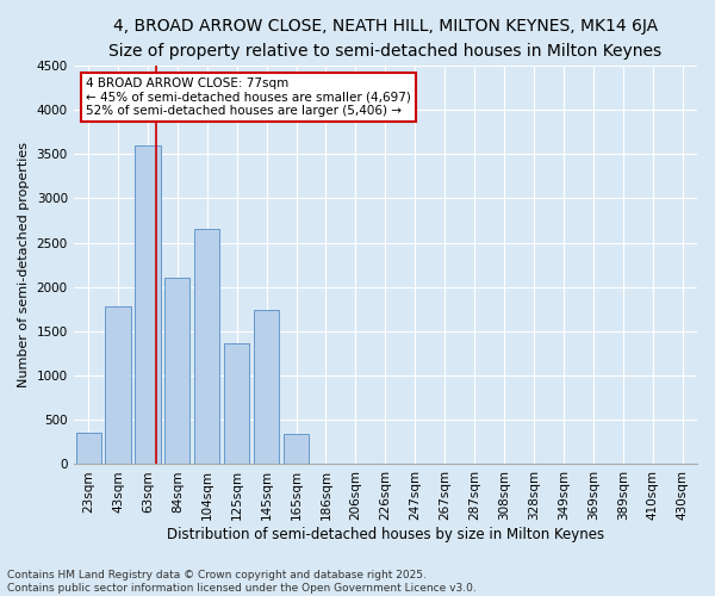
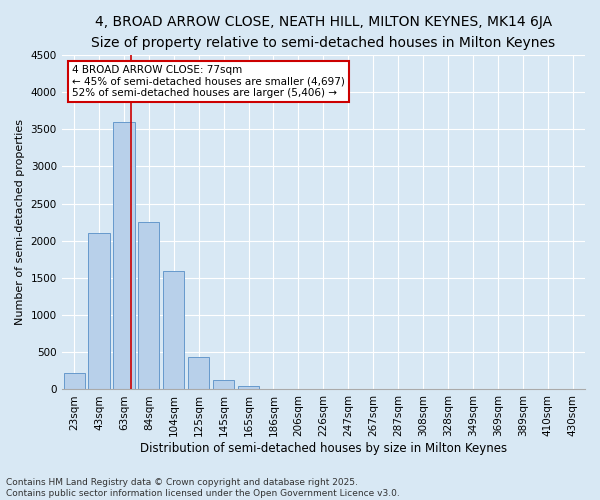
23sqm: 360 -> 220
43sqm: 1780 -> 2100
84sqm: 2100 -> 2250
104sqm: 2660 -> 1600
125sqm: 1360 -> 430
145sqm: 1740 -> 130
165sqm: 340 -> 50
